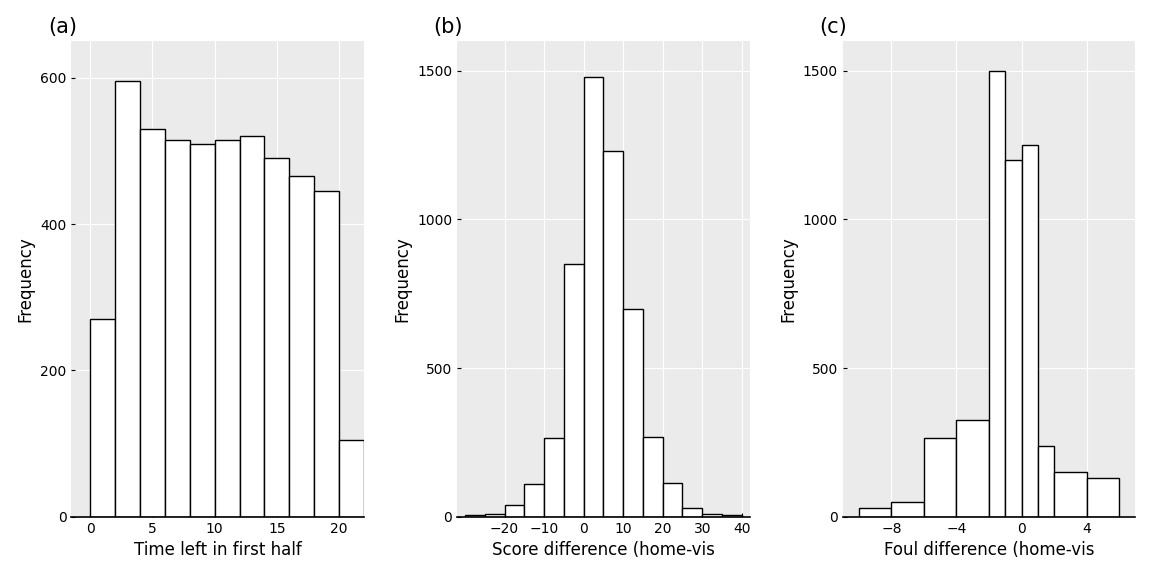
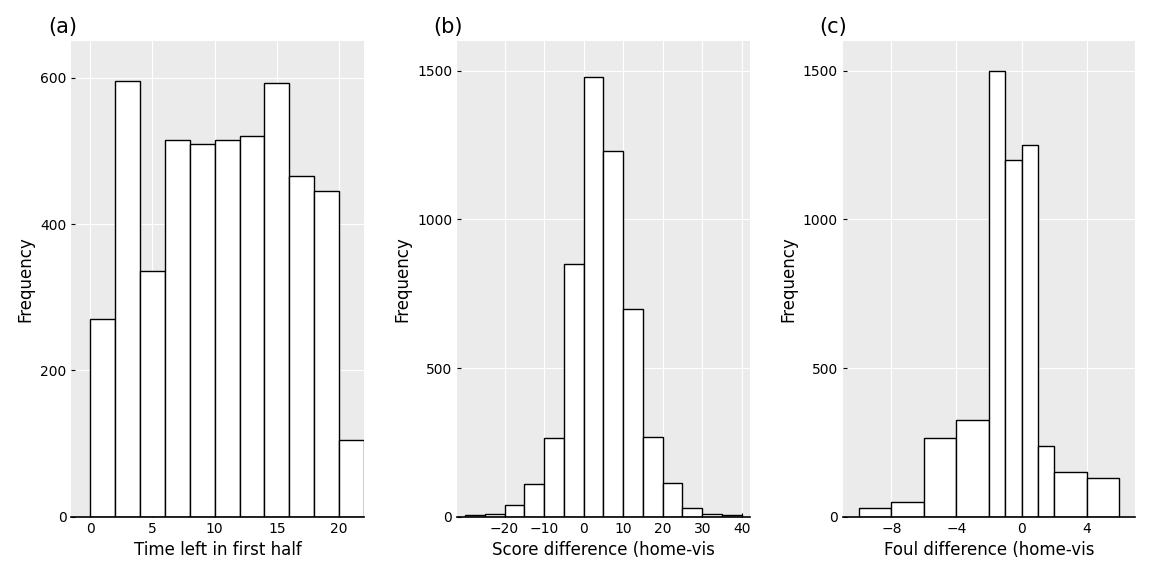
(a)/5: 530 -> 336
(a)/15: 490 -> 592
